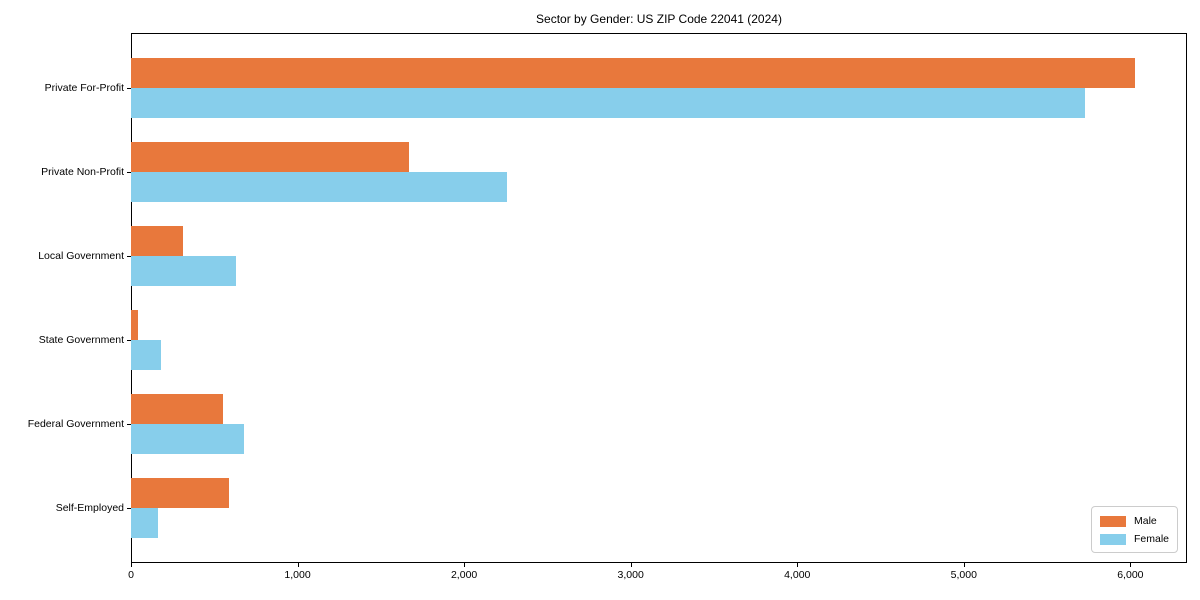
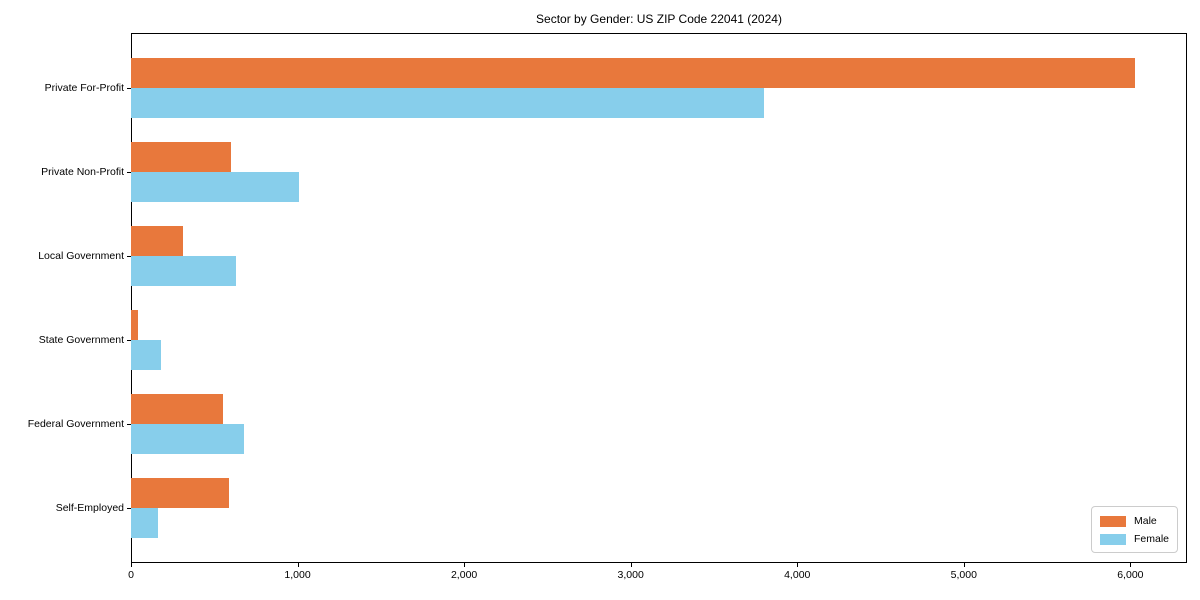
Female/Private For-Profit: 5730 -> 3800
Male/Private Non-Profit: 1670 -> 600
Female/Private Non-Profit: 2260 -> 1010
